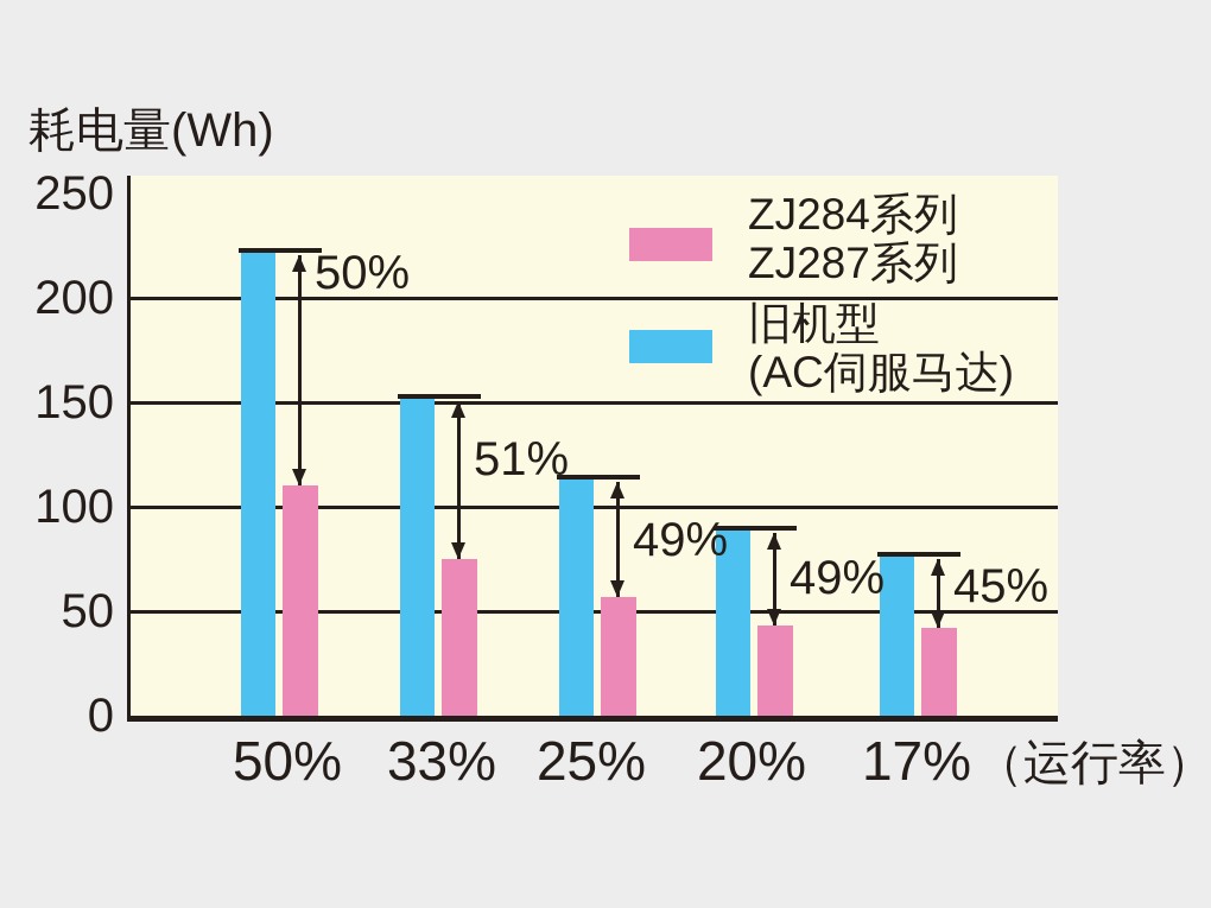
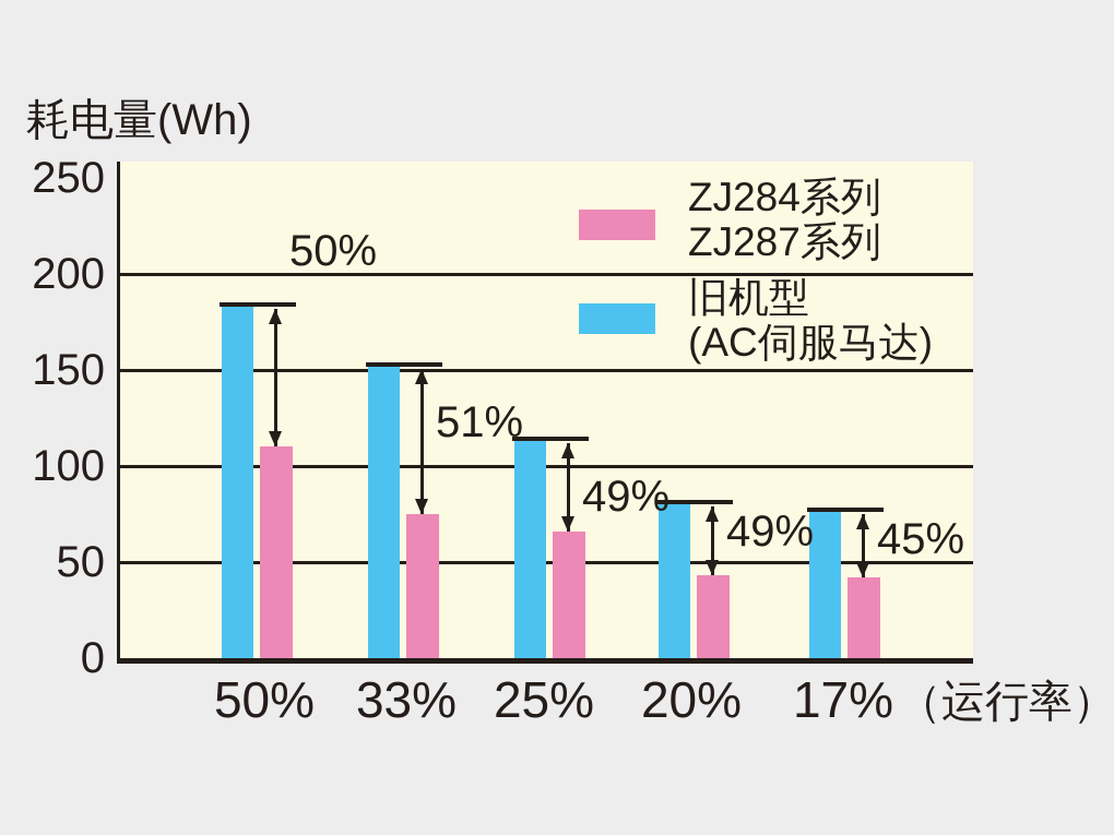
旧机型(AC伺服马达)/50%: 223 -> 184
ZJ284系列 ZJ287系列/25%: 57 -> 66
旧机型(AC伺服马达)/20%: 90 -> 81
